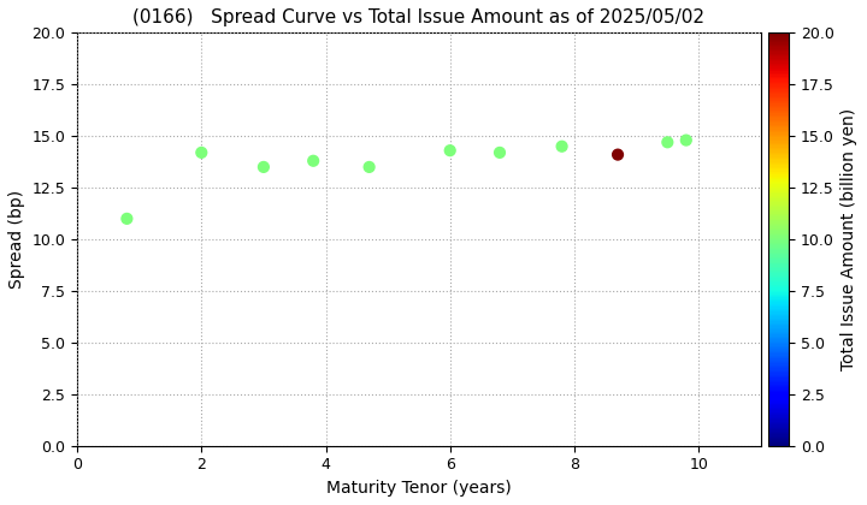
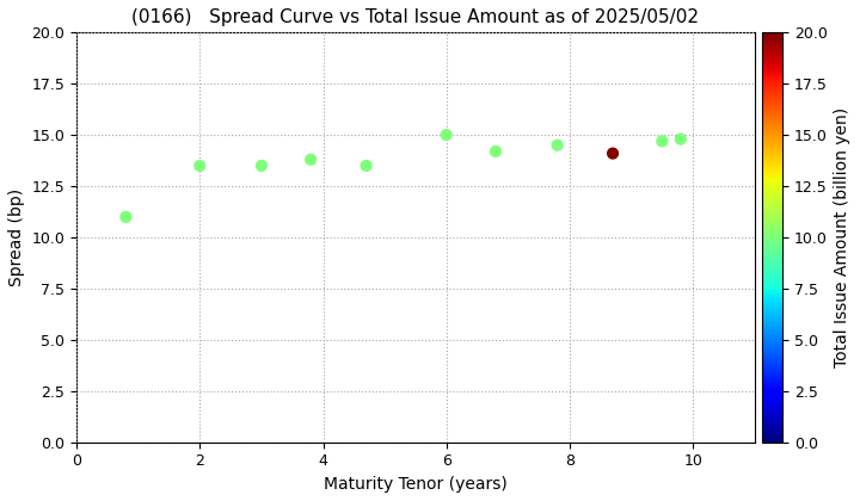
2: 14.2 -> 13.5
6: 14.3 -> 15.0
